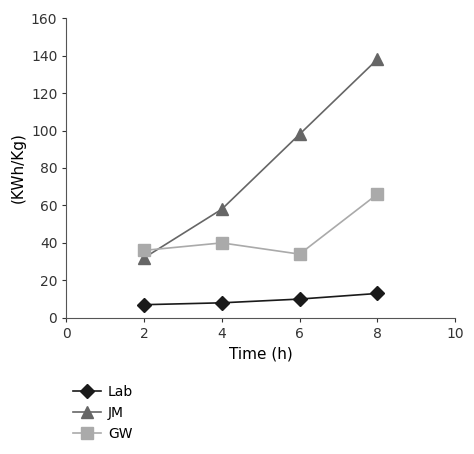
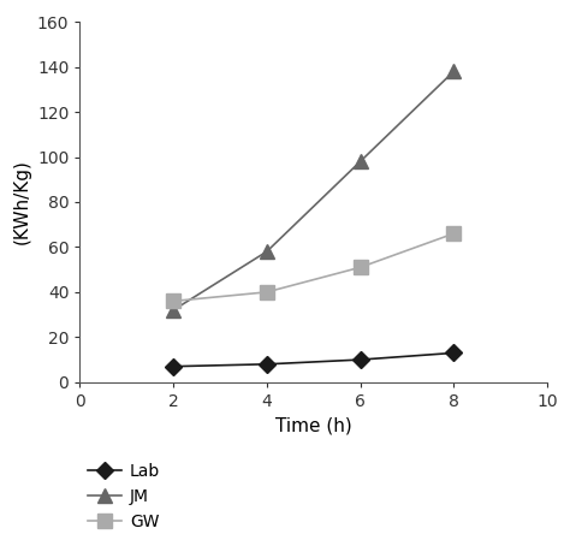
GW/6: 34 -> 51
